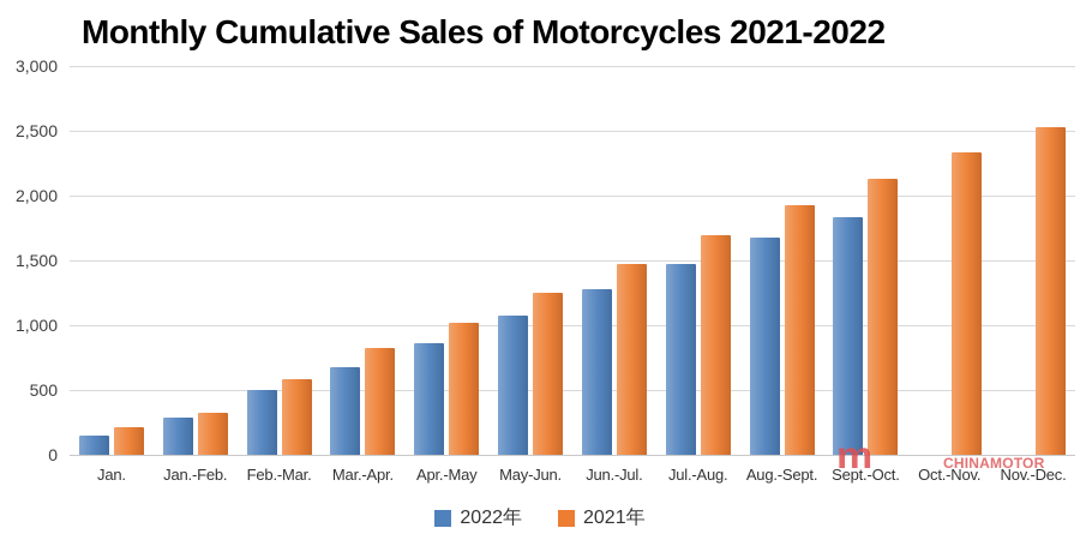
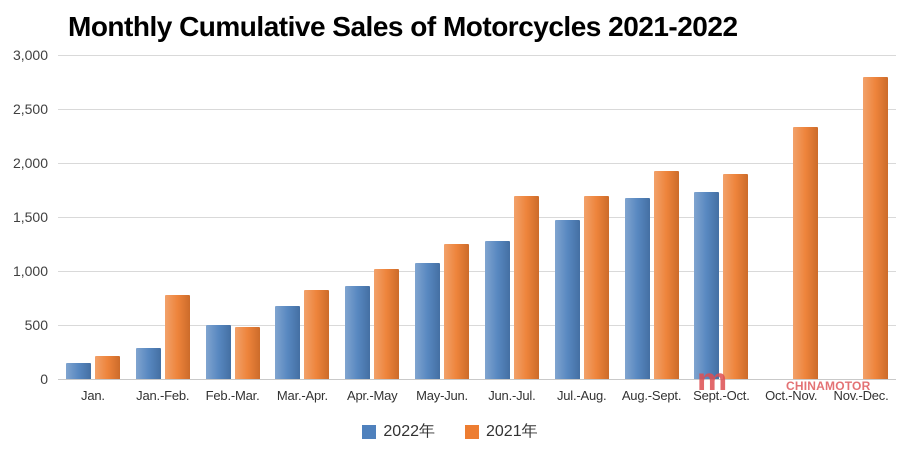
2021年/Jan.-Feb.: 320 -> 780
2021年/Feb.-Mar.: 580 -> 480
2021年/Jun.-Jul.: 1470 -> 1690
2022年/Sept.-Oct.: 1830 -> 1730
2021年/Sept.-Oct.: 2130 -> 1900
2021年/Nov.-Dec.: 2530 -> 2800
